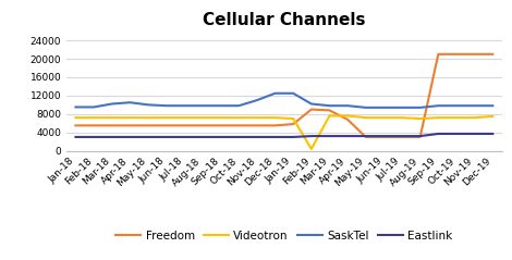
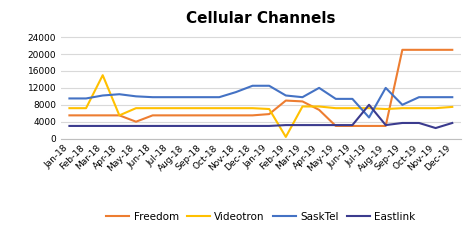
Videotron/Mar-18: 7200 -> 15000
Videotron/Apr-18: 7200 -> 5500
Freedom/May-18: 5500 -> 4000
SaskTel/Apr-19: 9800 -> 12000
SaskTel/Jul-19: 9400 -> 5000
Eastlink/Jul-19: 3200 -> 8000
SaskTel/Aug-19: 9400 -> 12000
SaskTel/Sep-19: 9800 -> 8000
Eastlink/Nov-19: 3700 -> 2500
